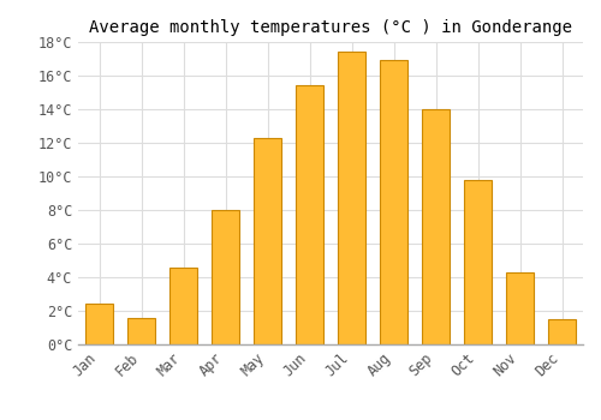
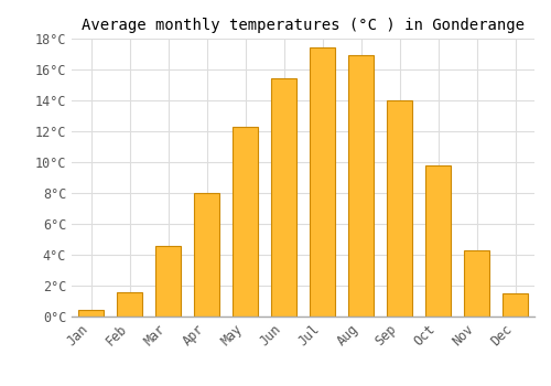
Jan: 2.4°C -> 0.4°C
